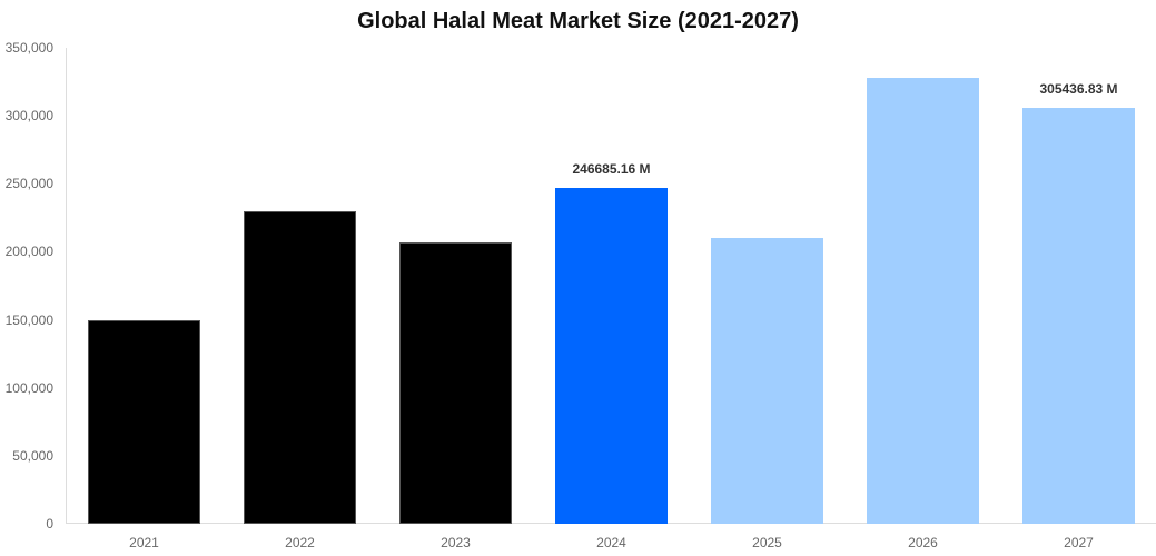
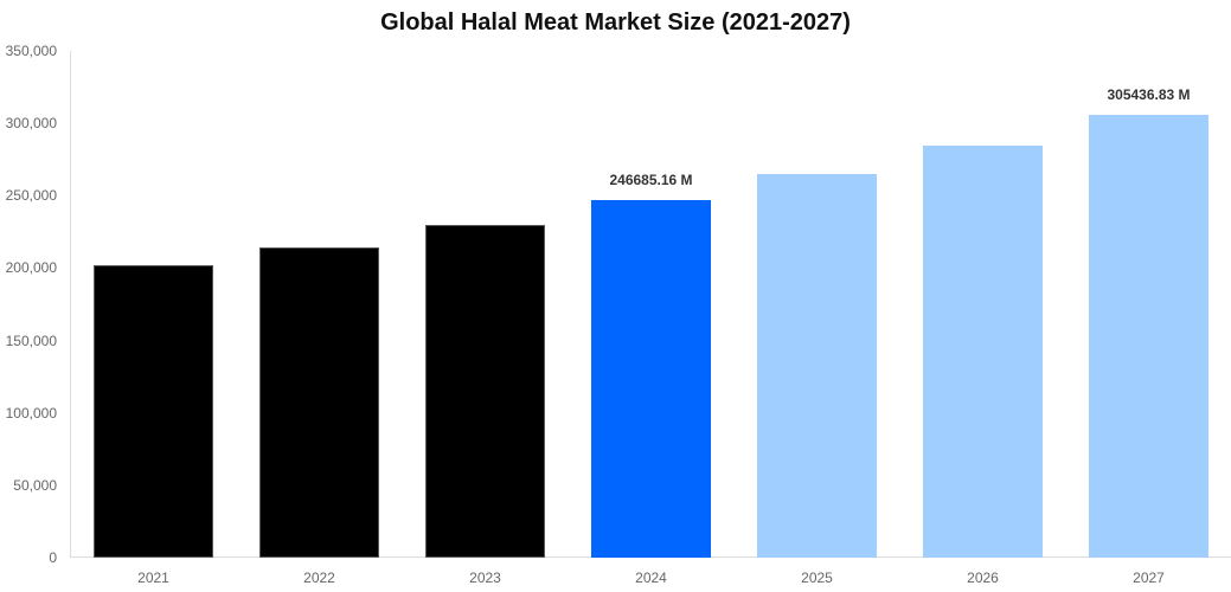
2021: 150000 -> 202000
2022: 230000 -> 214000
2023: 207000 -> 230000
2025: 210000 -> 265000
2026: 328000 -> 285000
